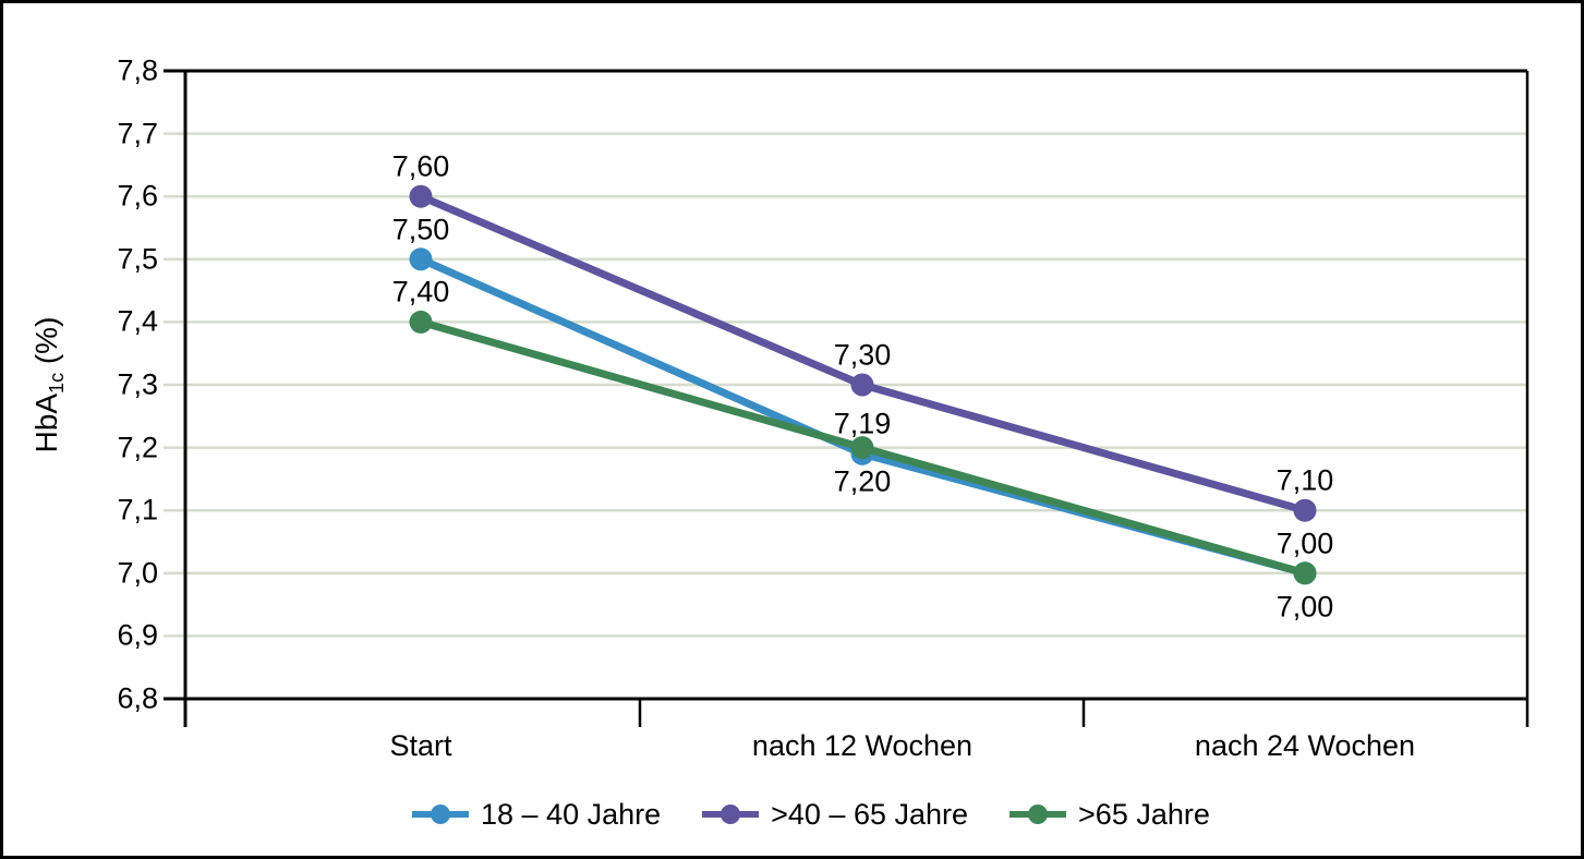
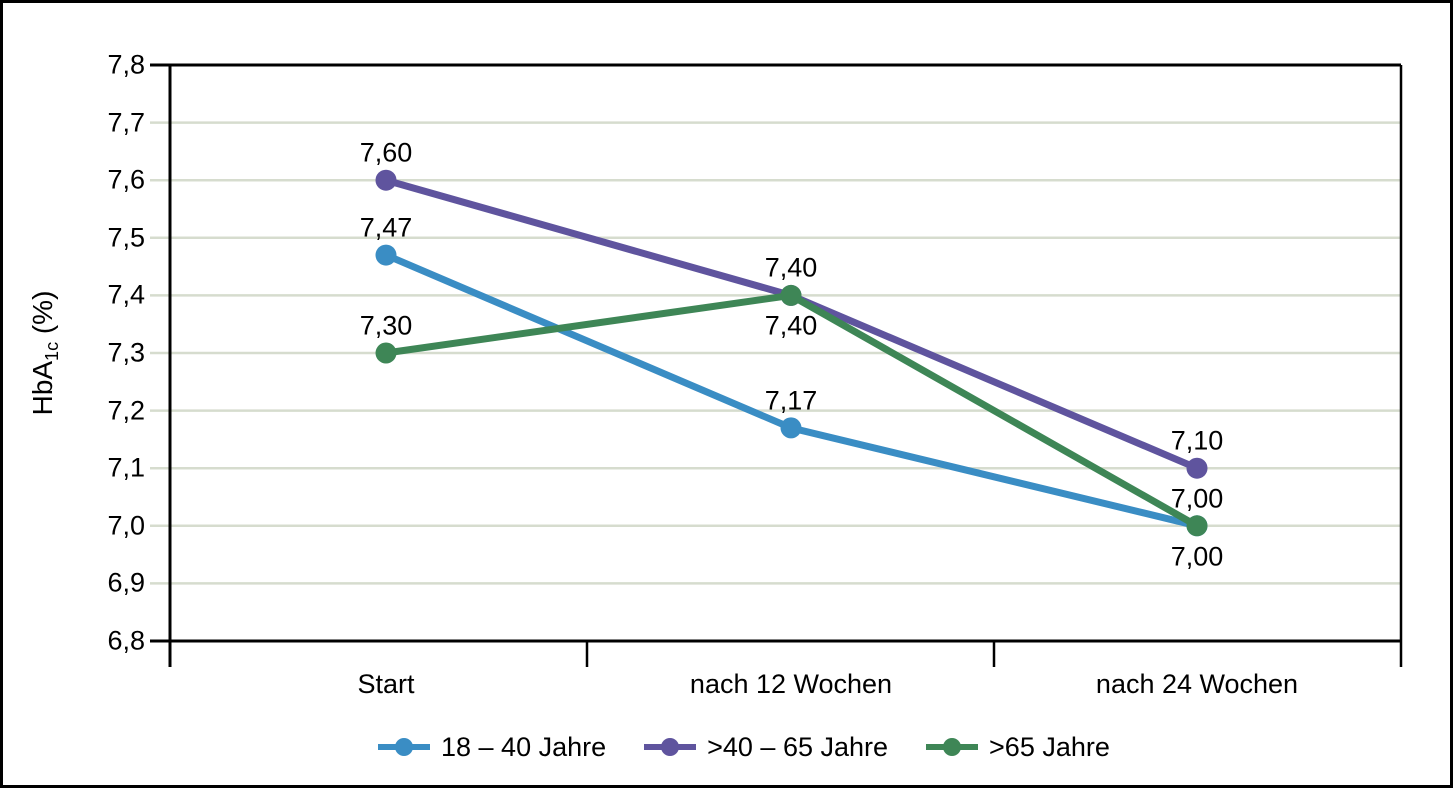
18 – 40 Jahre/Start: 7,50 -> 7,47
>65 Jahre/Start: 7,40 -> 7,30
18 – 40 Jahre/nach 12 Wochen: 7,19 -> 7,17
>40 – 65 Jahre/nach 12 Wochen: 7,30 -> 7,40
>65 Jahre/nach 12 Wochen: 7,20 -> 7,40
